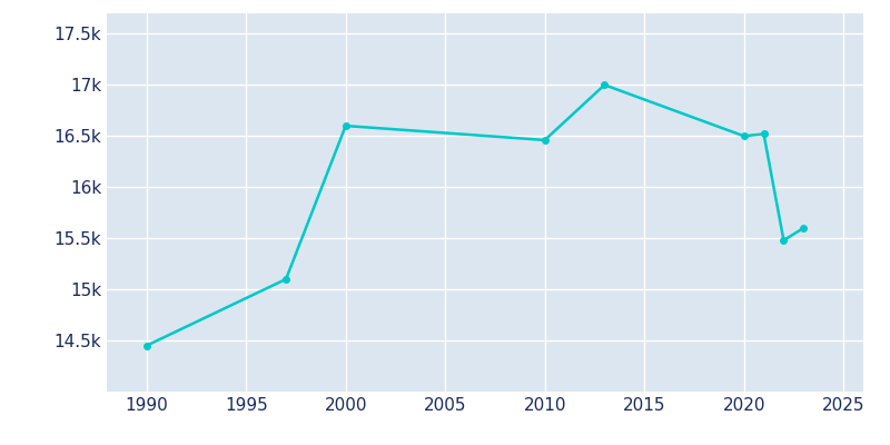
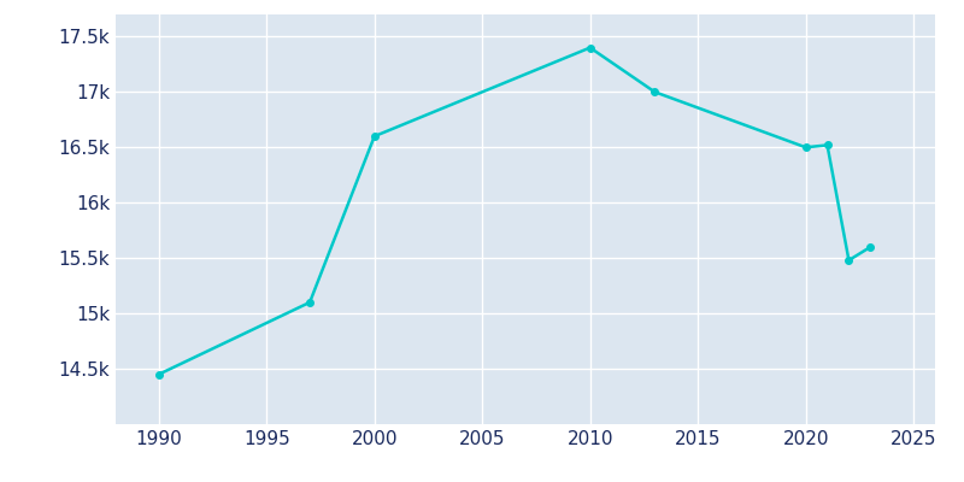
2010: 16.46k -> 17.40k
